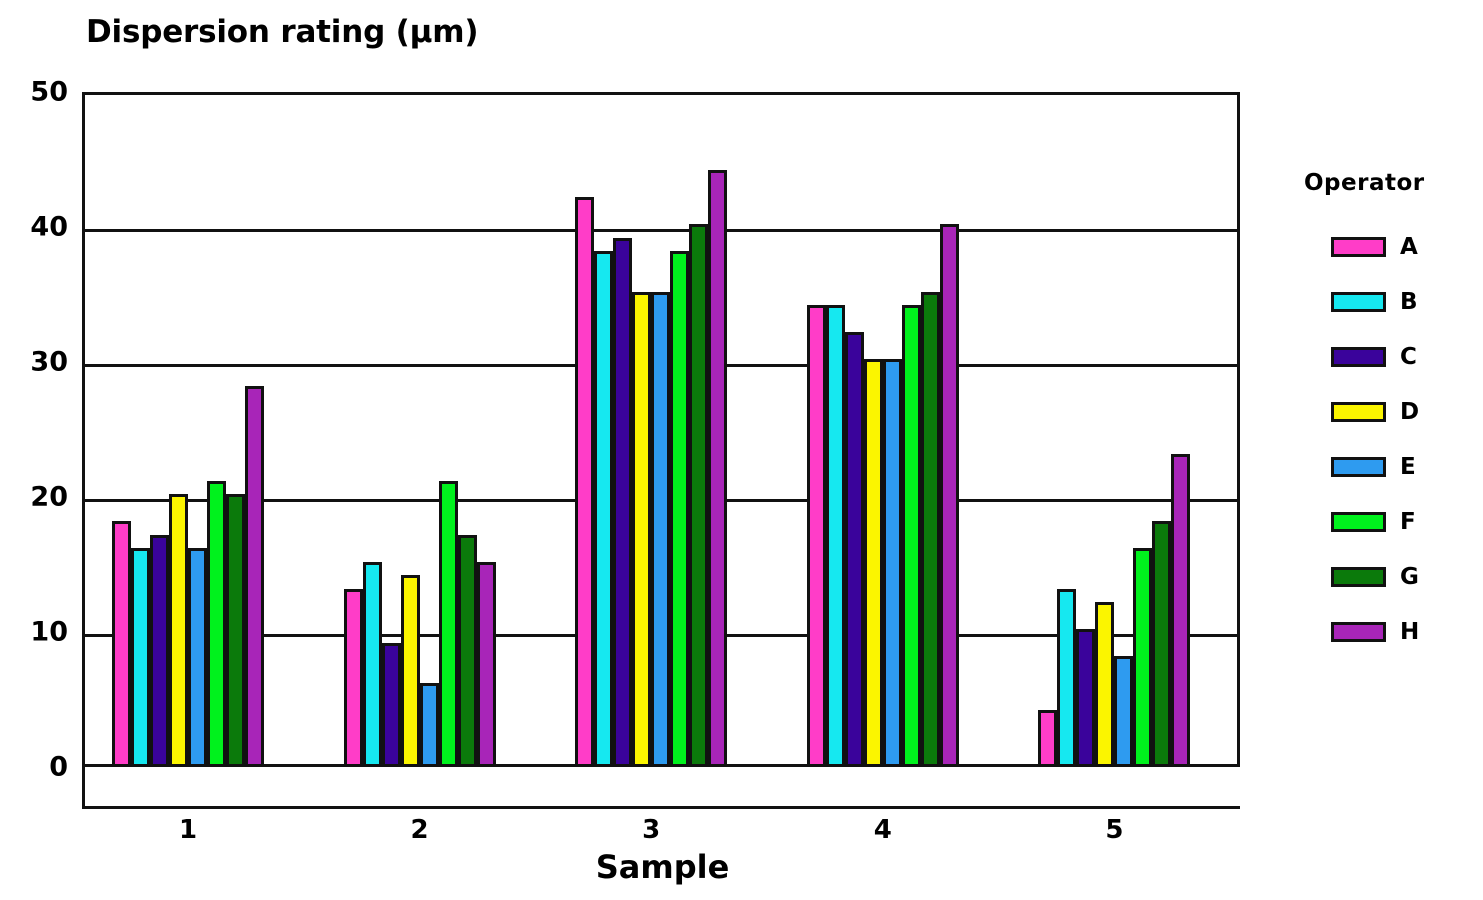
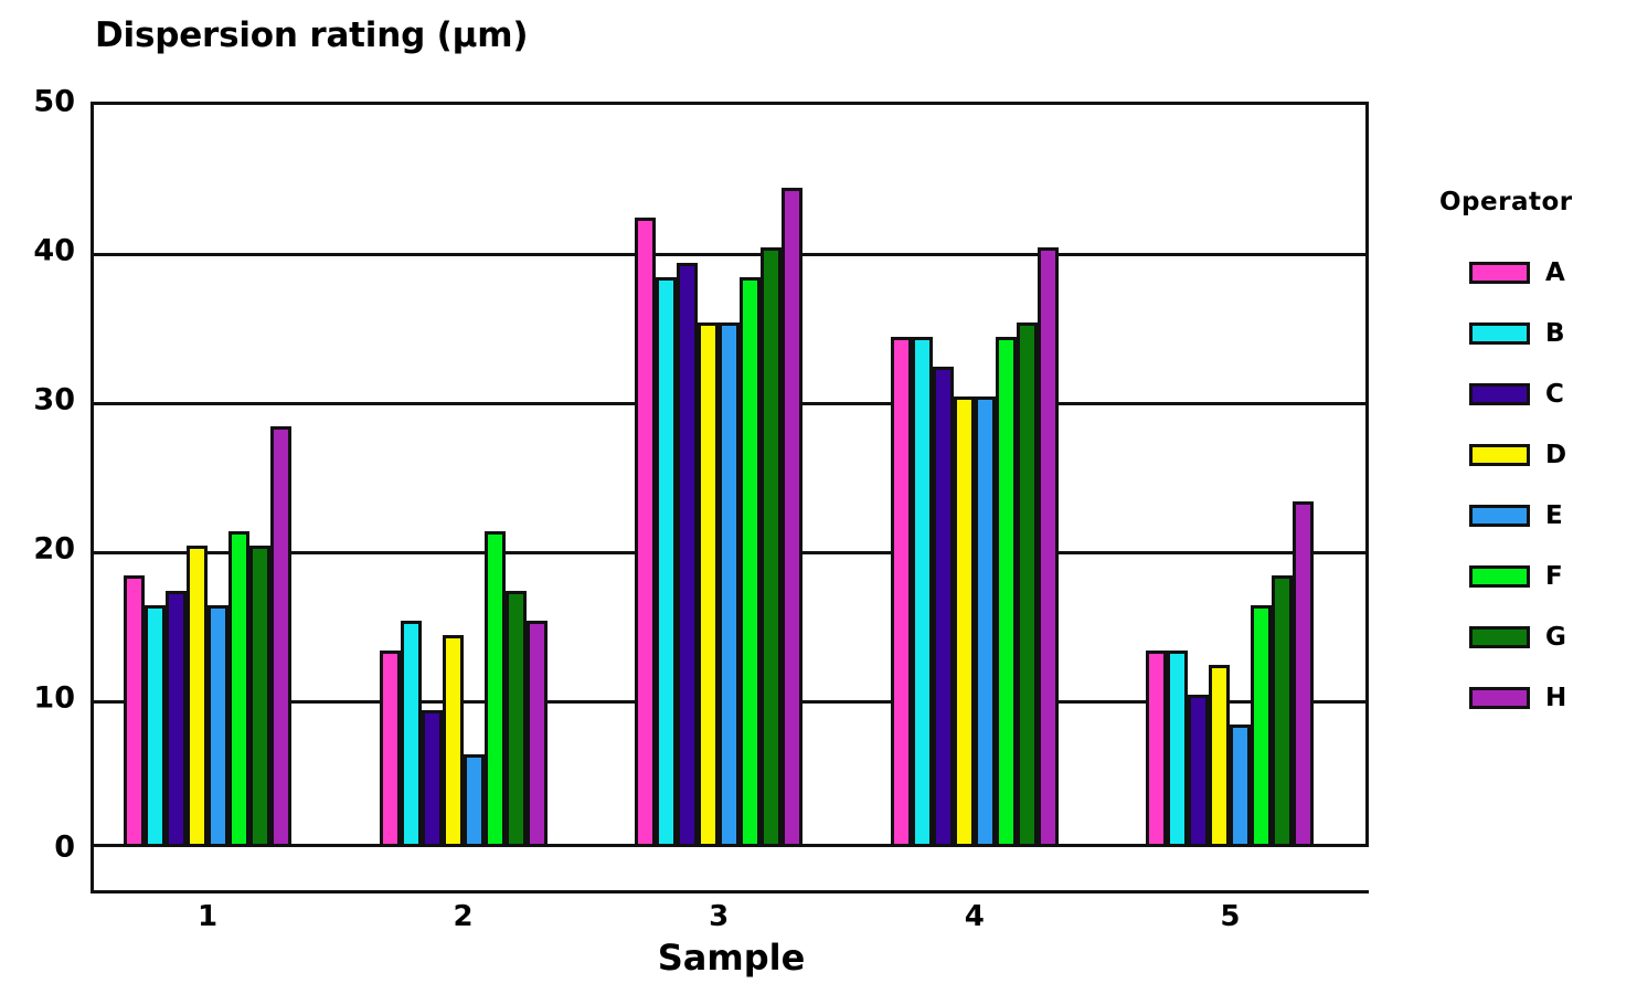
A/5: 4 -> 13
